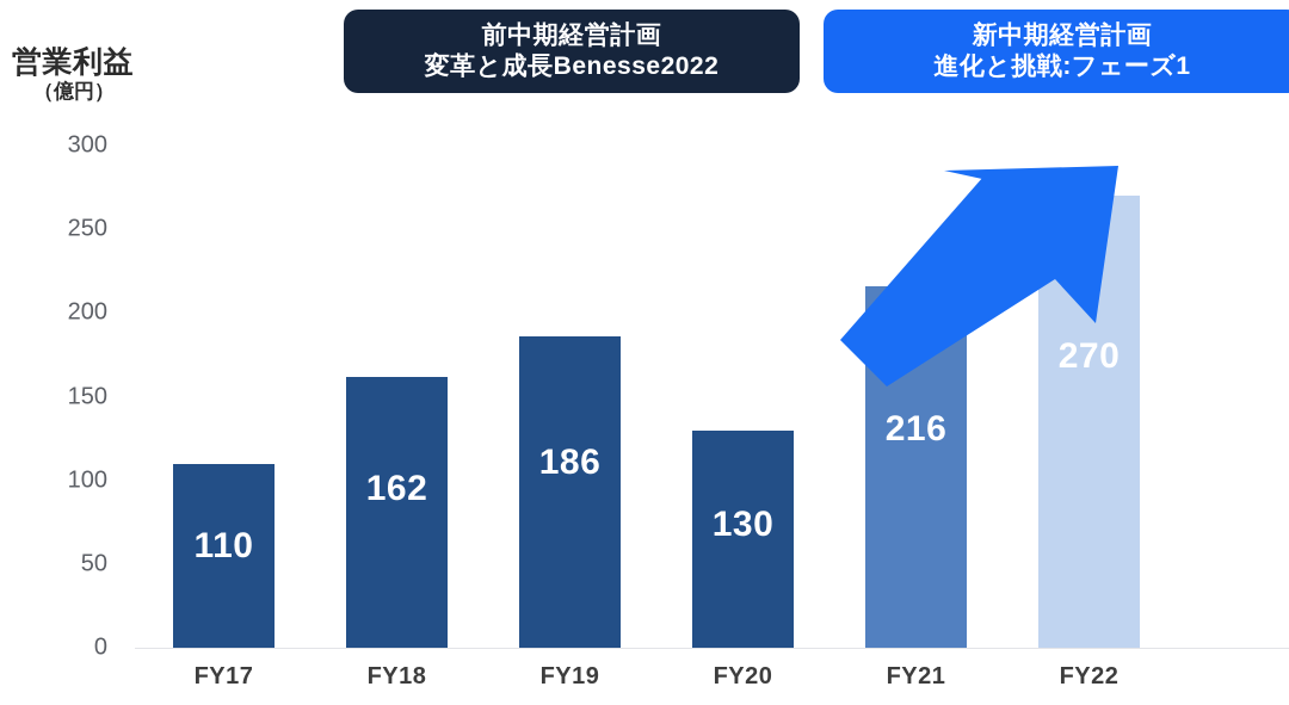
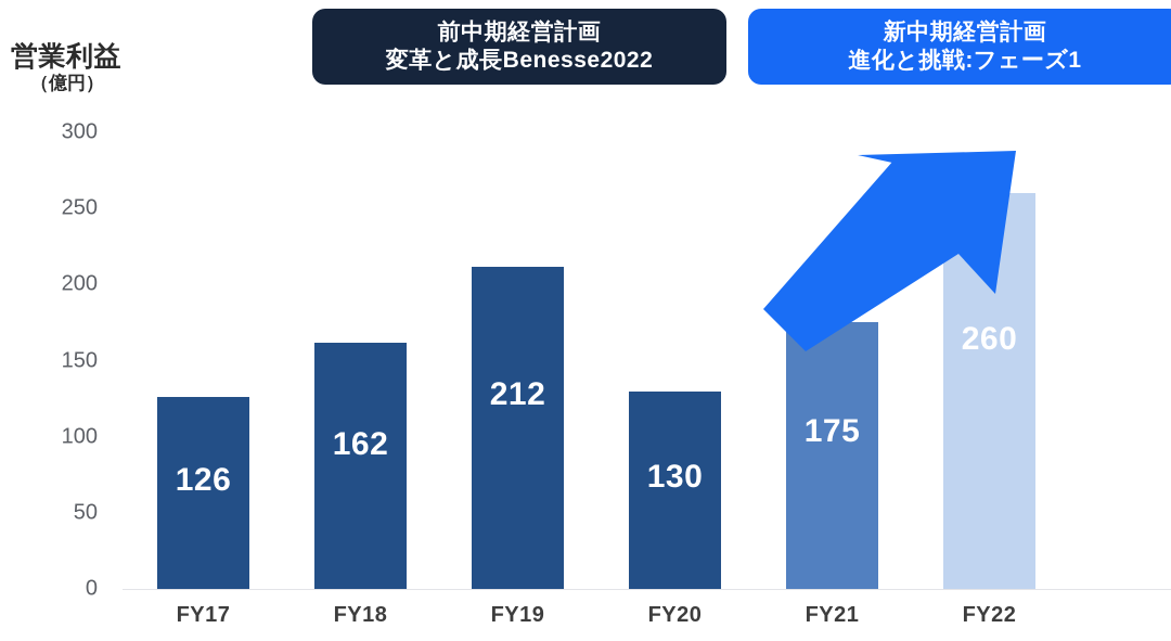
FY17: 110 -> 126
FY19: 186 -> 212
FY21: 216 -> 175
FY22: 270 -> 260
